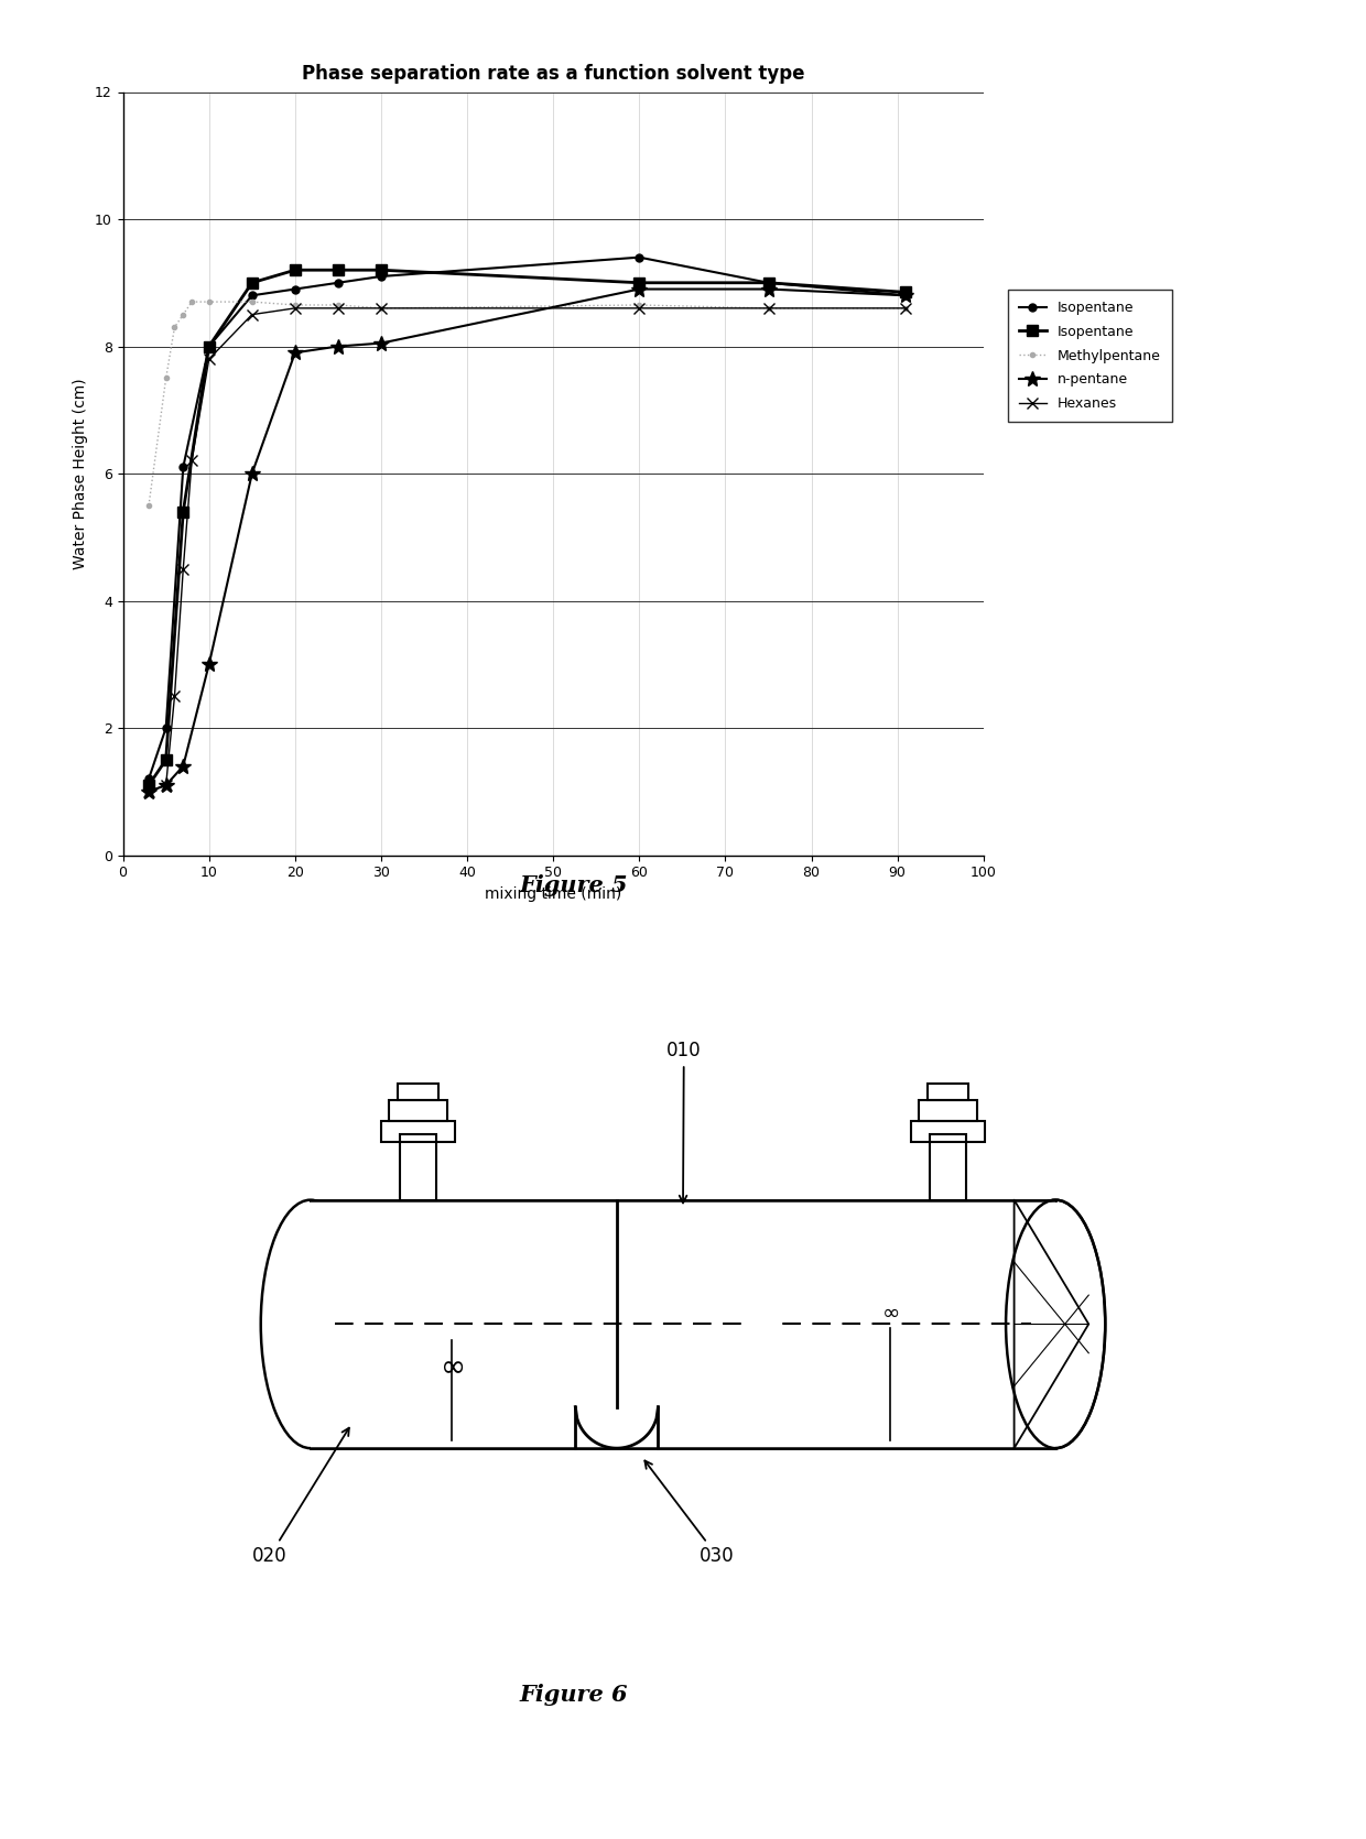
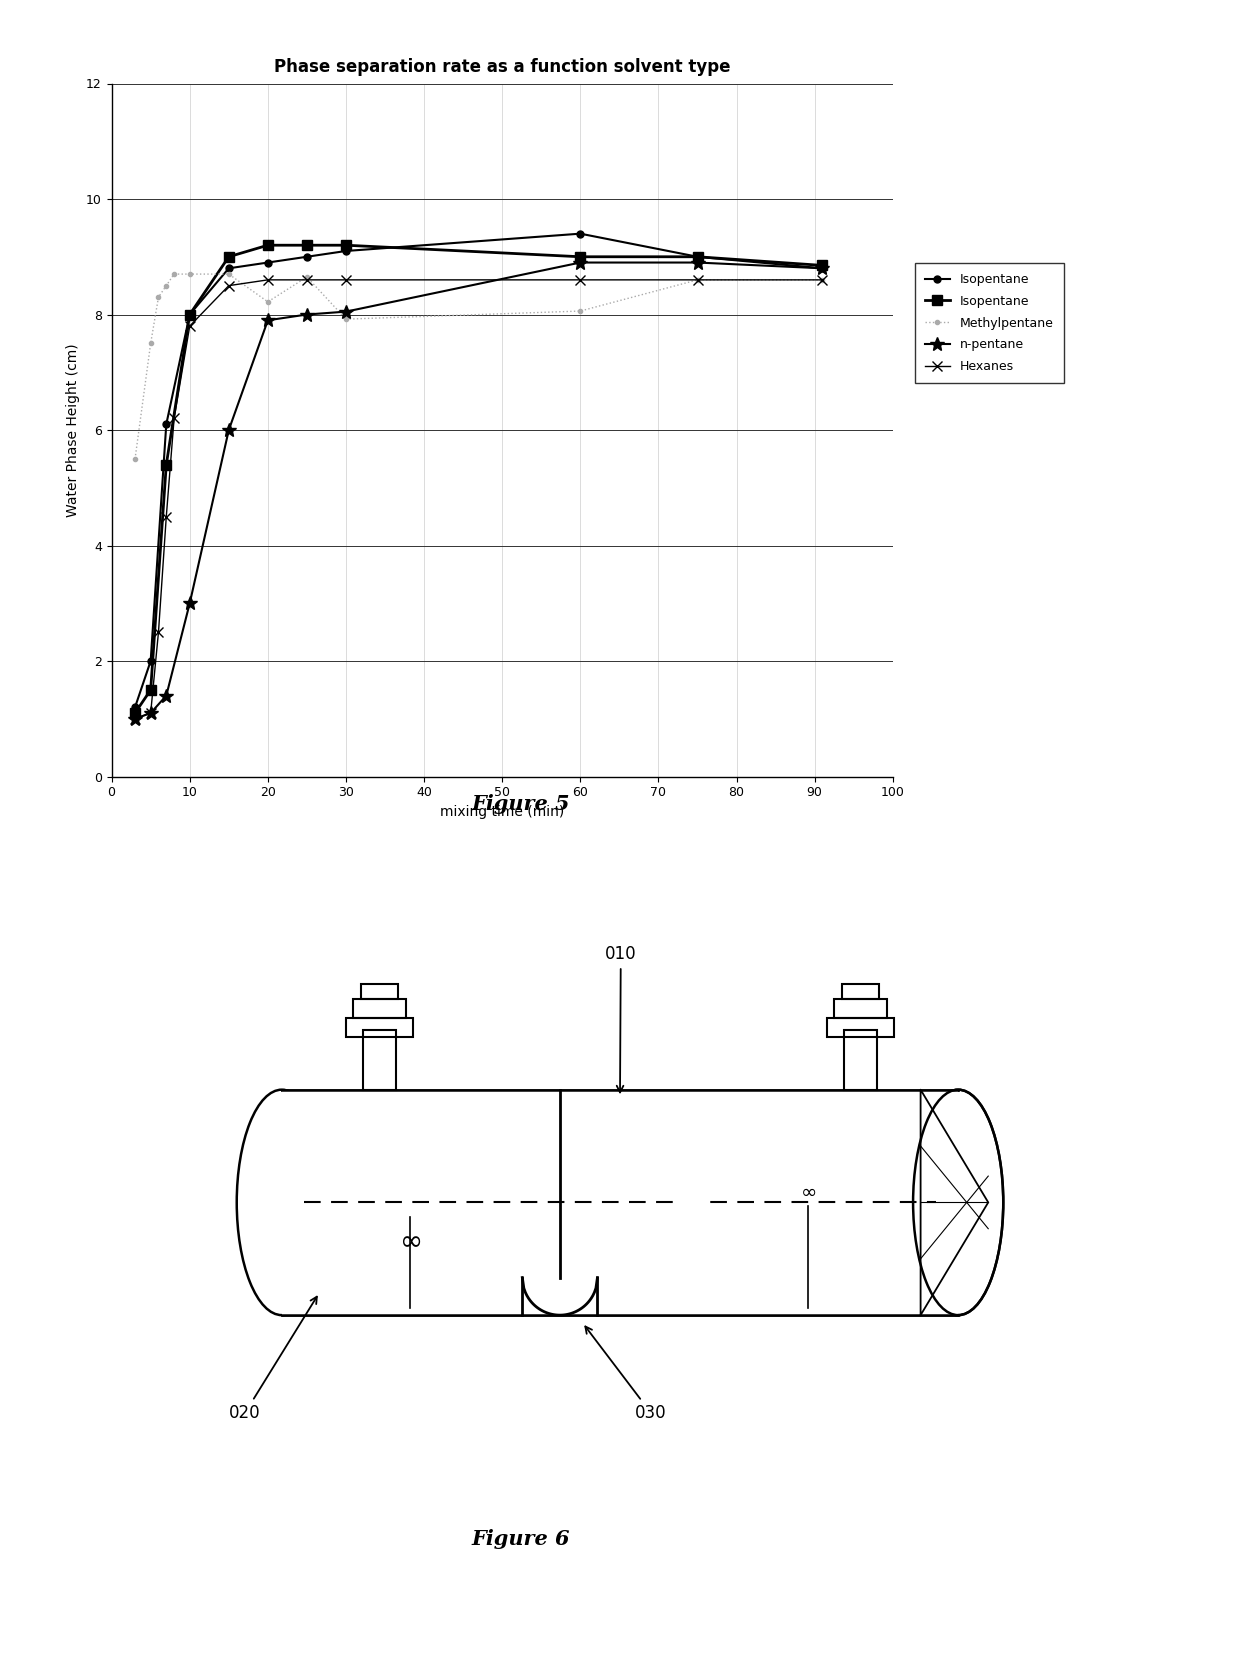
Phase separation rate as a function solvent type/Methylpentane/20: 8.65 -> 8.22
Phase separation rate as a function solvent type/Methylpentane/30: 8.60 -> 7.92
Phase separation rate as a function solvent type/Methylpentane/60: 8.65 -> 8.06
